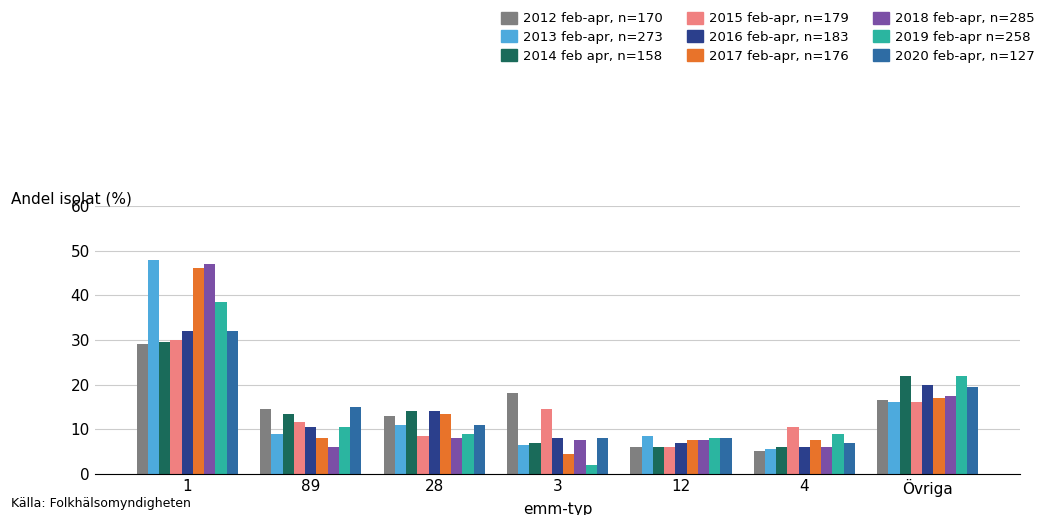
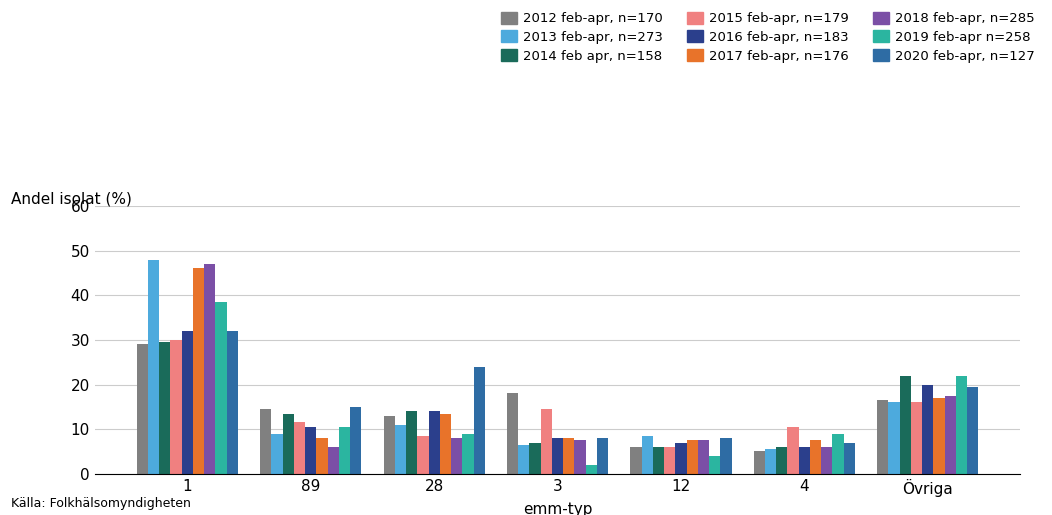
2020 feb-apr, n=127/28: 11.0 -> 24.0
2017 feb-apr, n=176/3: 4.5 -> 8.0
2019 feb-apr n=258/12: 8.0 -> 4.0
